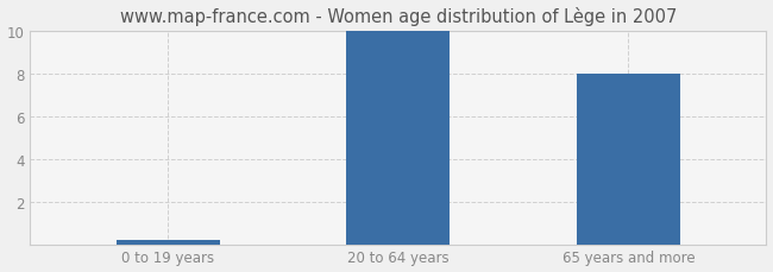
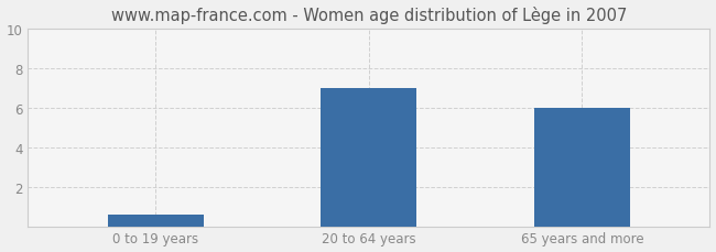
0 to 19 years: 0.2 -> 0.6
20 to 64 years: 10.0 -> 7.0
65 years and more: 8.0 -> 6.0
